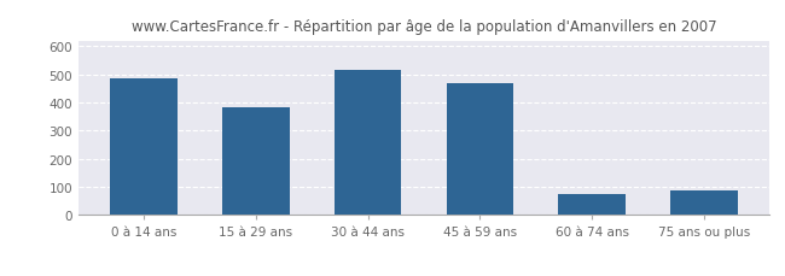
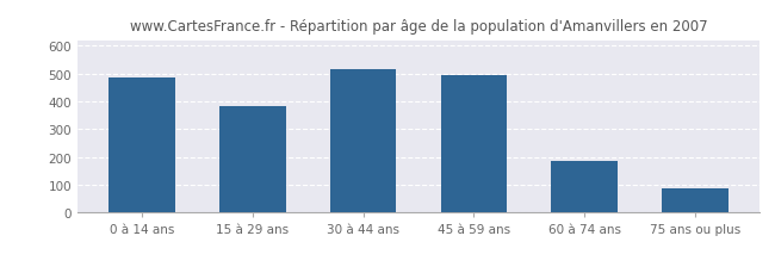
45 à 59 ans: 470 -> 493
60 à 74 ans: 75 -> 187
